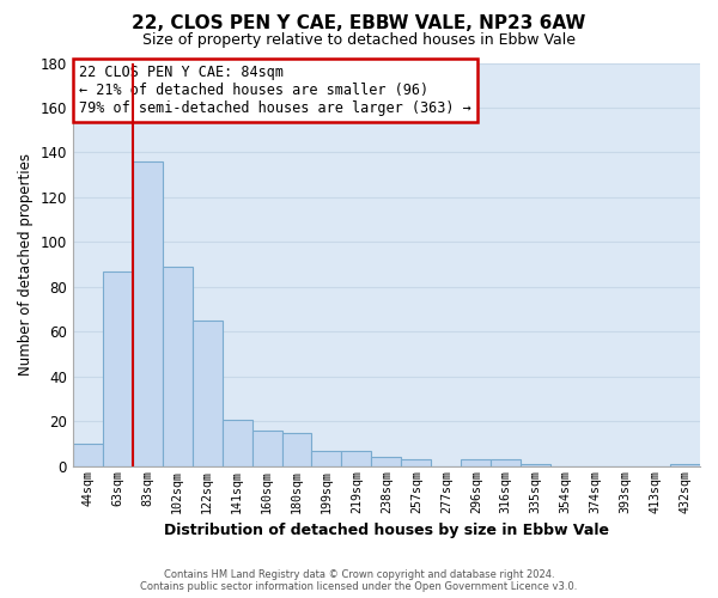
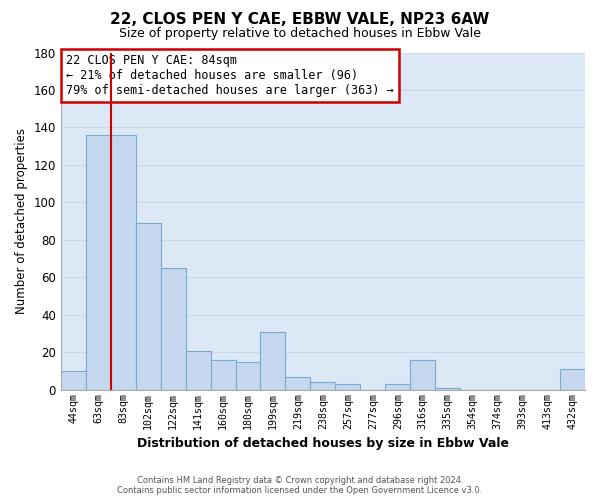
63sqm: 87 -> 136
199sqm: 7 -> 31
316sqm: 3 -> 16
432sqm: 1 -> 11
